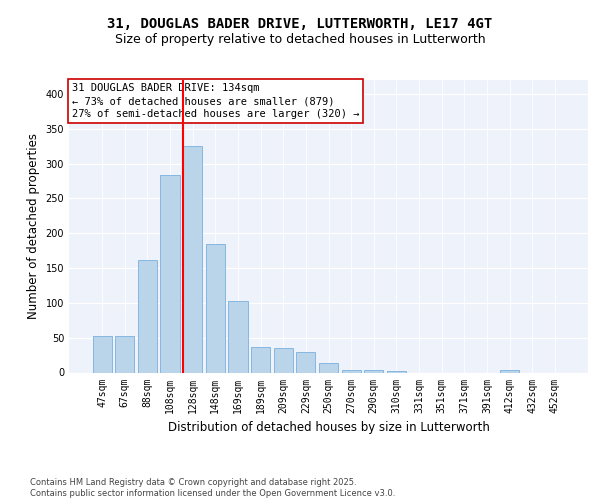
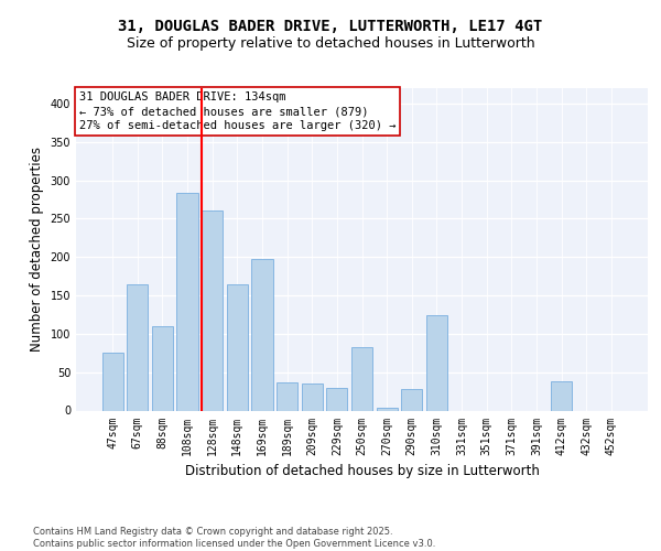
47sqm: 53 -> 76
67sqm: 53 -> 164
88sqm: 162 -> 110
128sqm: 325 -> 260
148sqm: 185 -> 164
169sqm: 103 -> 198
250sqm: 13 -> 82
290sqm: 3 -> 28
310sqm: 2 -> 124
412sqm: 3 -> 38
